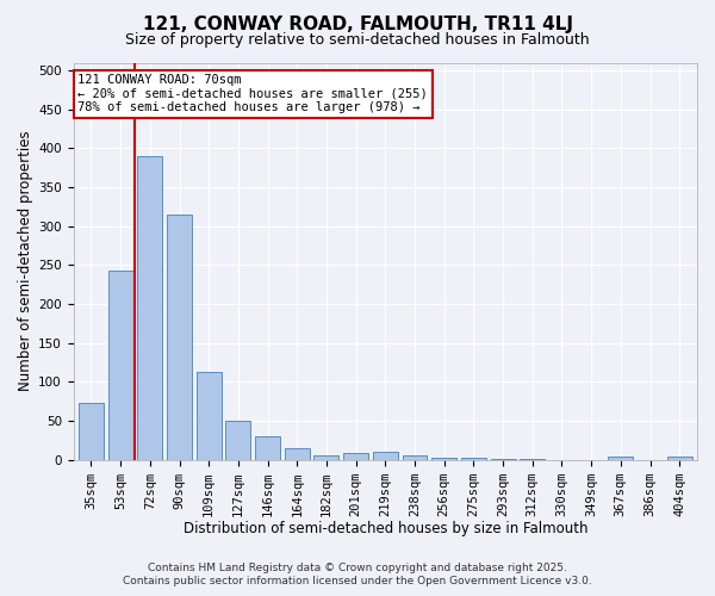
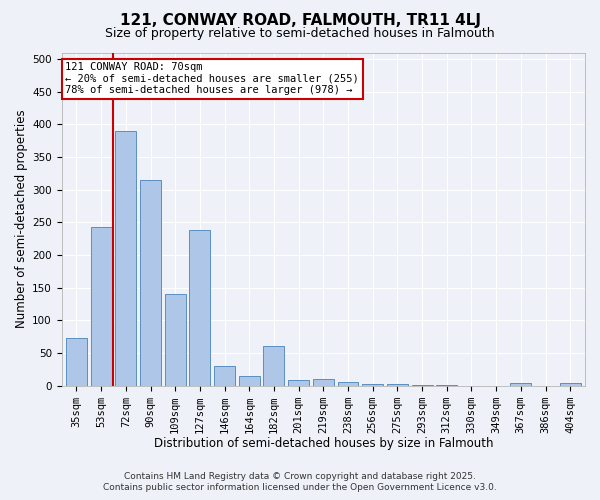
109sqm: 113 -> 140
127sqm: 50 -> 238
182sqm: 5 -> 60
